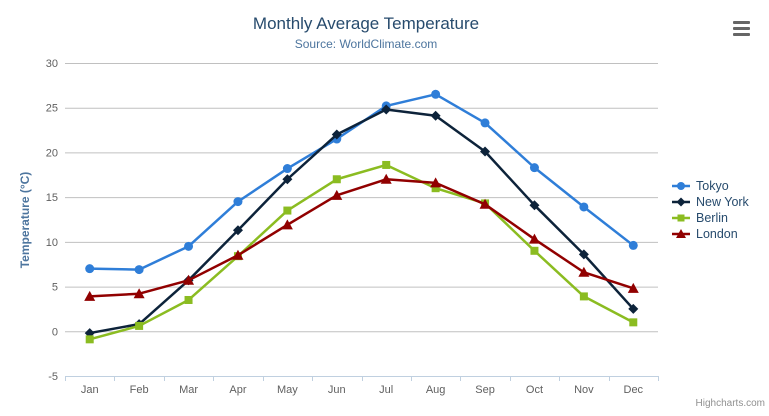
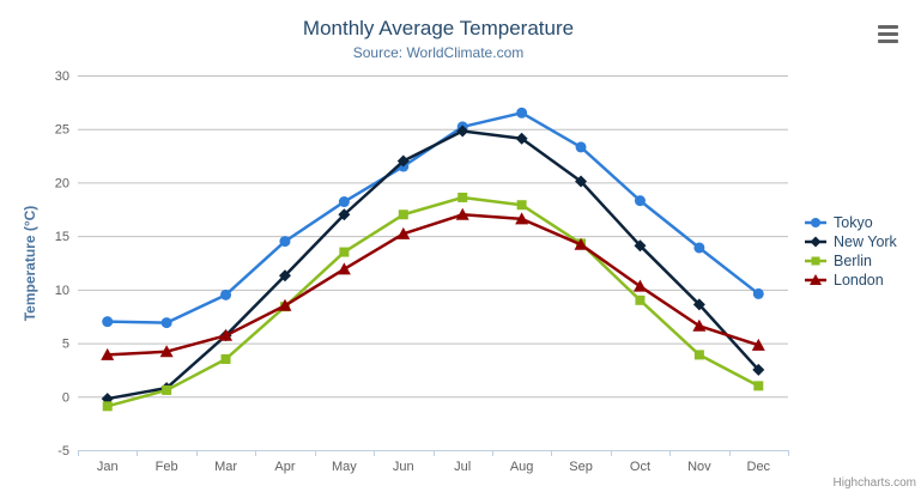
Berlin/Aug: 16 -> 18
